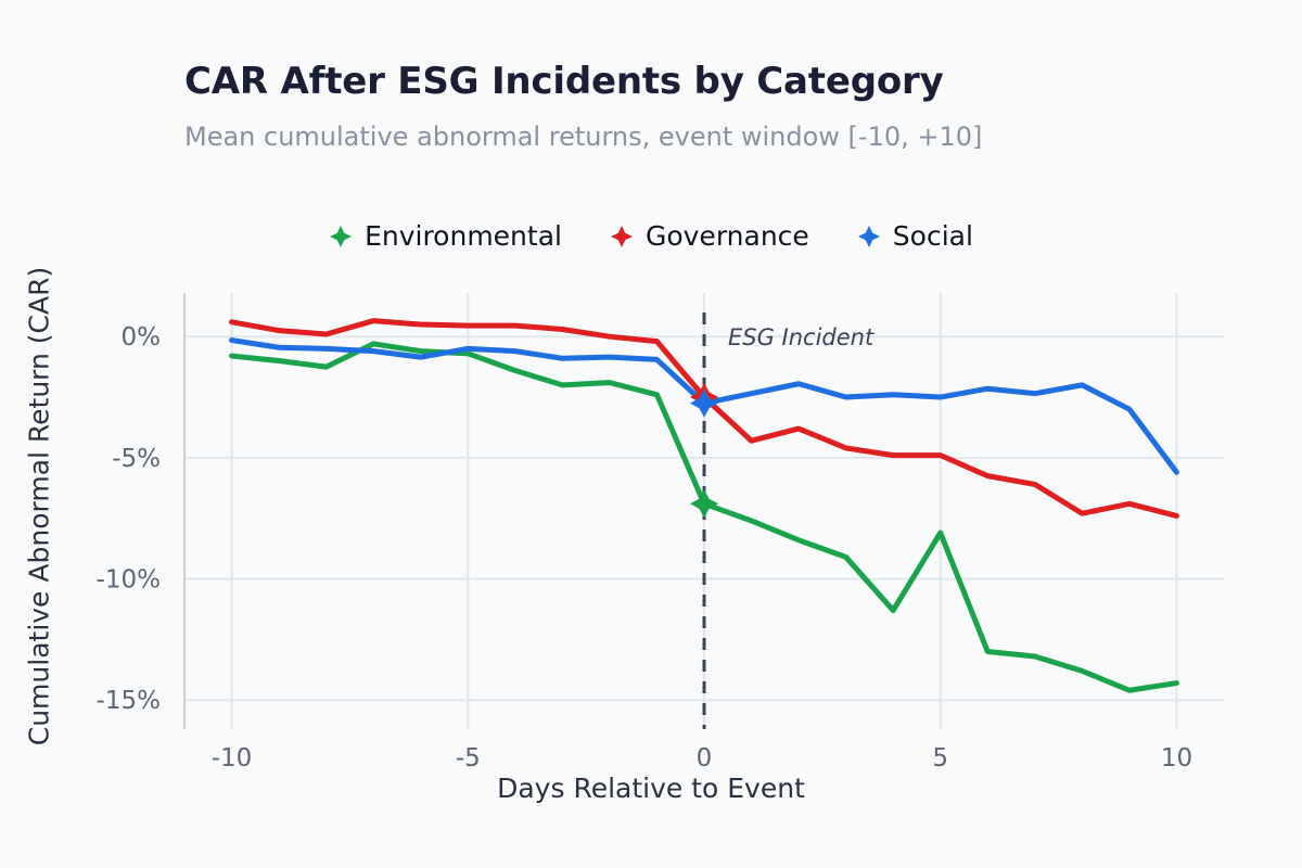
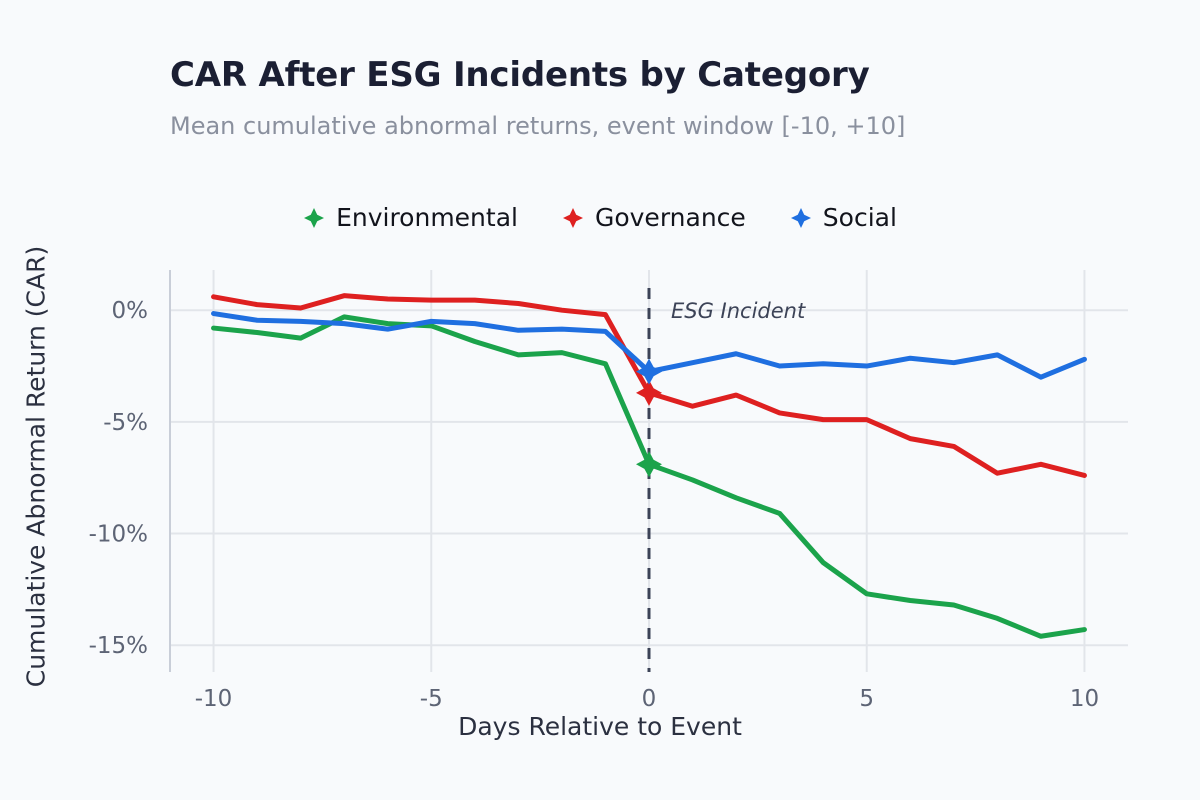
Governance/0: -2.5% -> -3.7%
Environmental/5: -8.1% -> -12.7%
Social/10: -5.6% -> -2.2%
